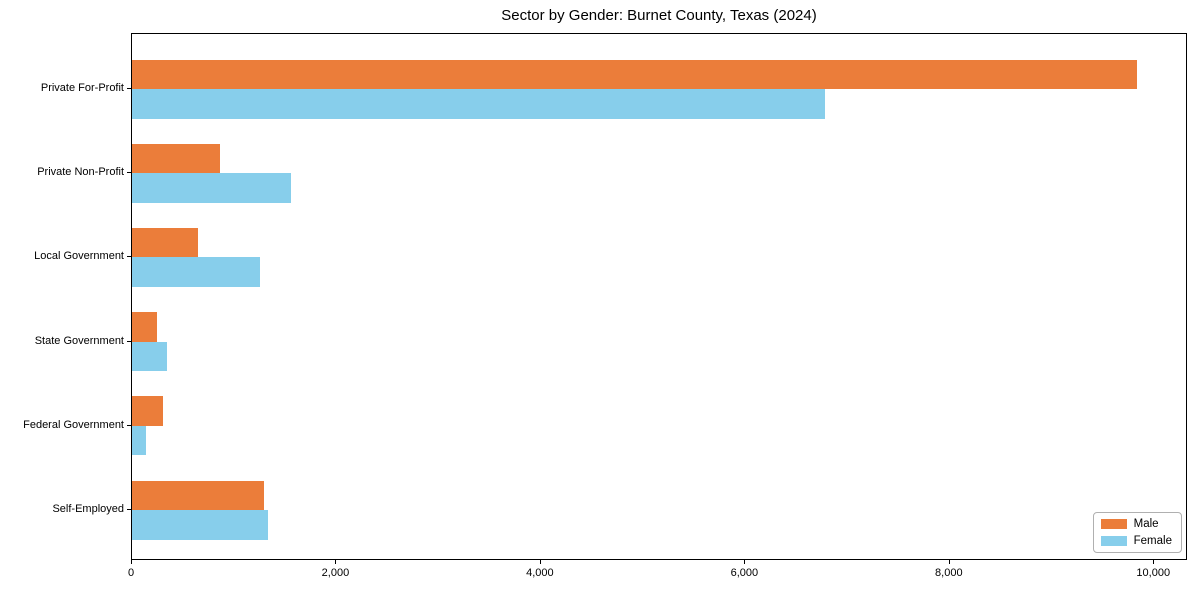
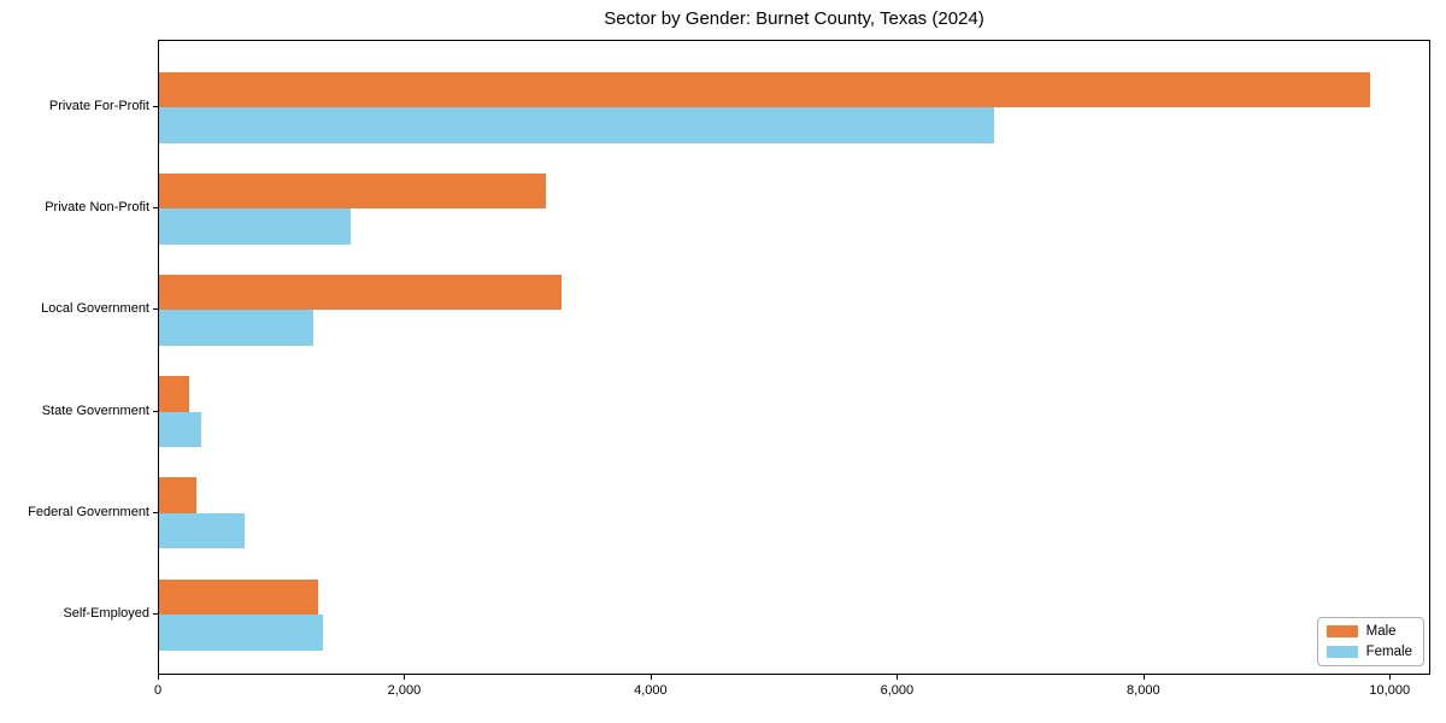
Male/Private Non-Profit: 860 -> 3140
Male/Local Government: 650 -> 3270
Female/Federal Government: 140 -> 690
